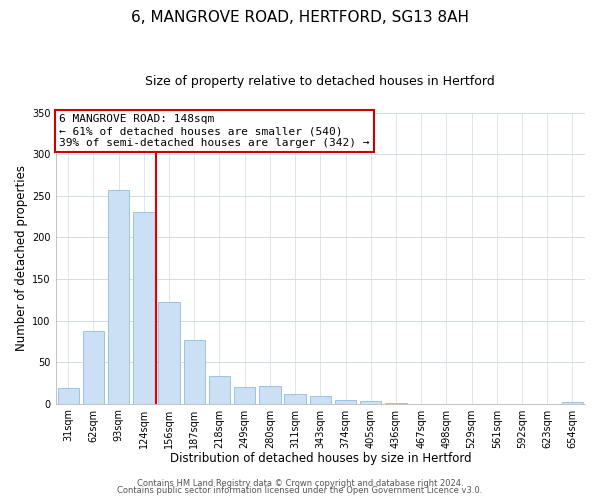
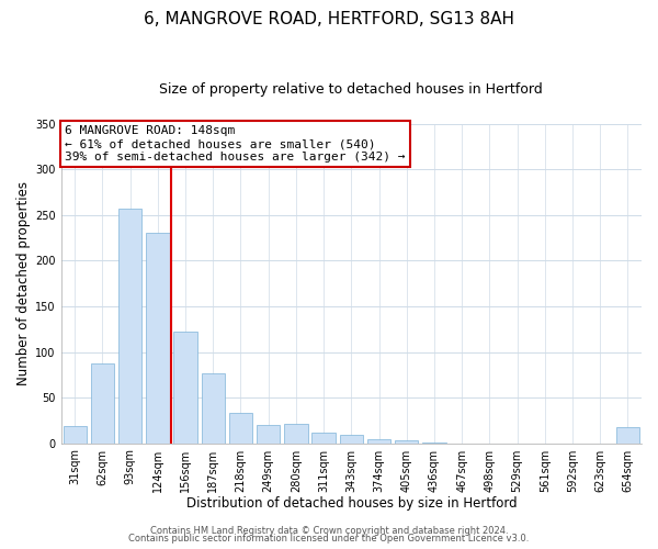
654sqm: 2 -> 18
